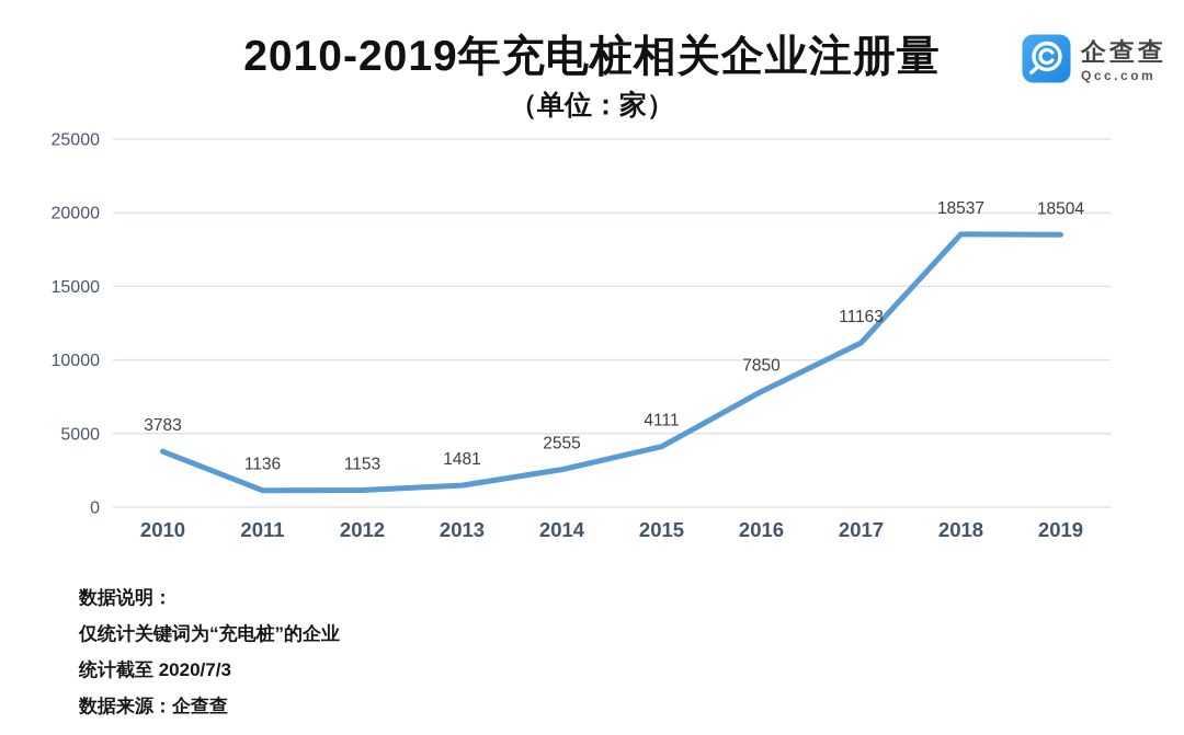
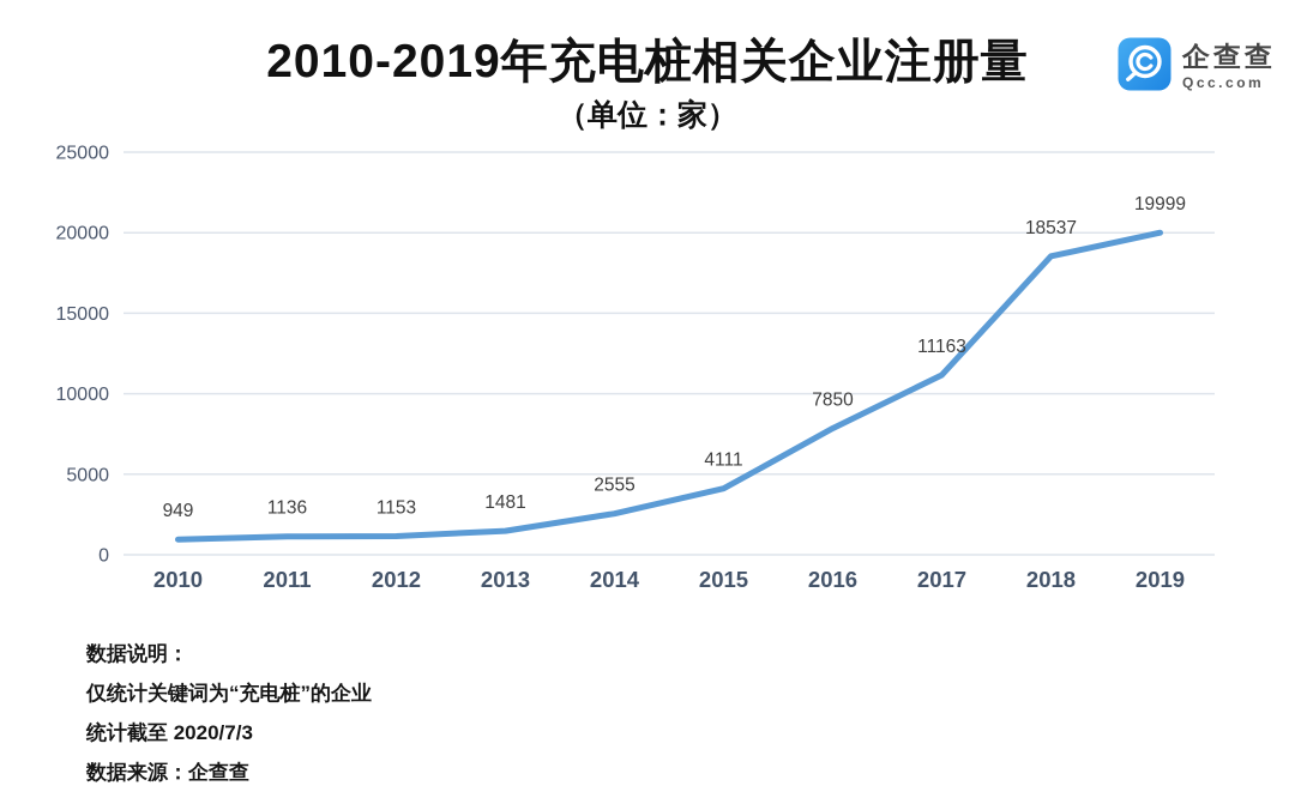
2010: 3783 -> 949
2019: 18504 -> 19999
